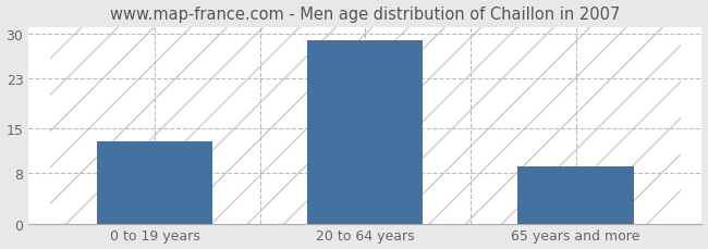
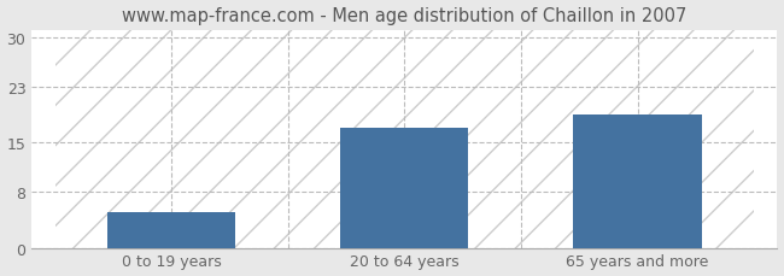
0 to 19 years: 13 -> 5
20 to 64 years: 29 -> 17
65 years and more: 9 -> 19
